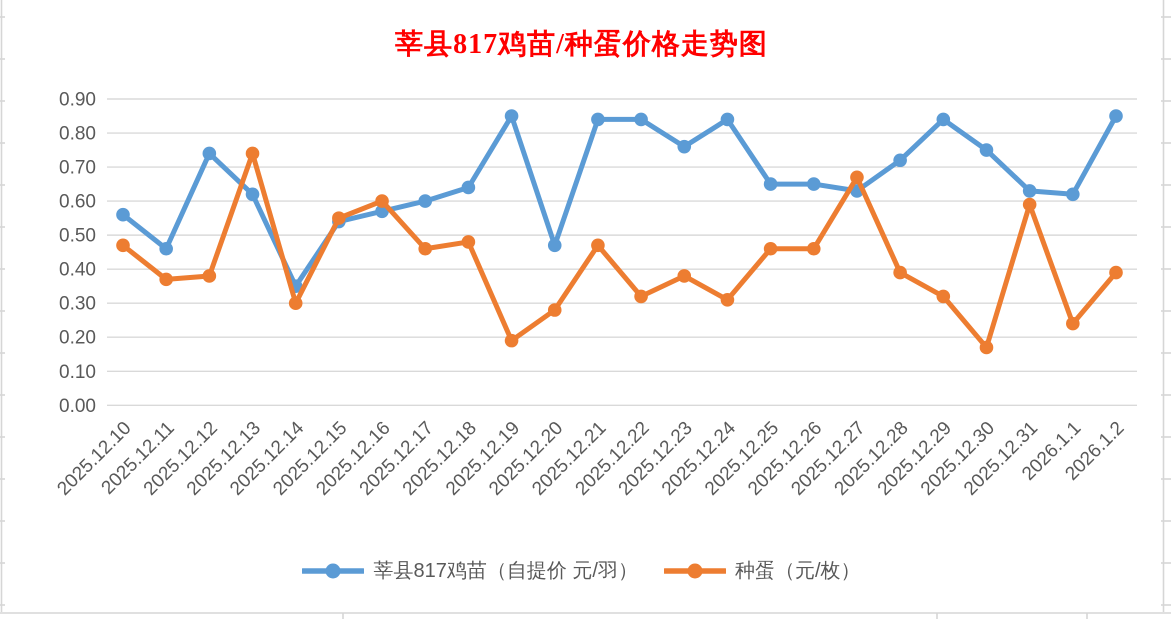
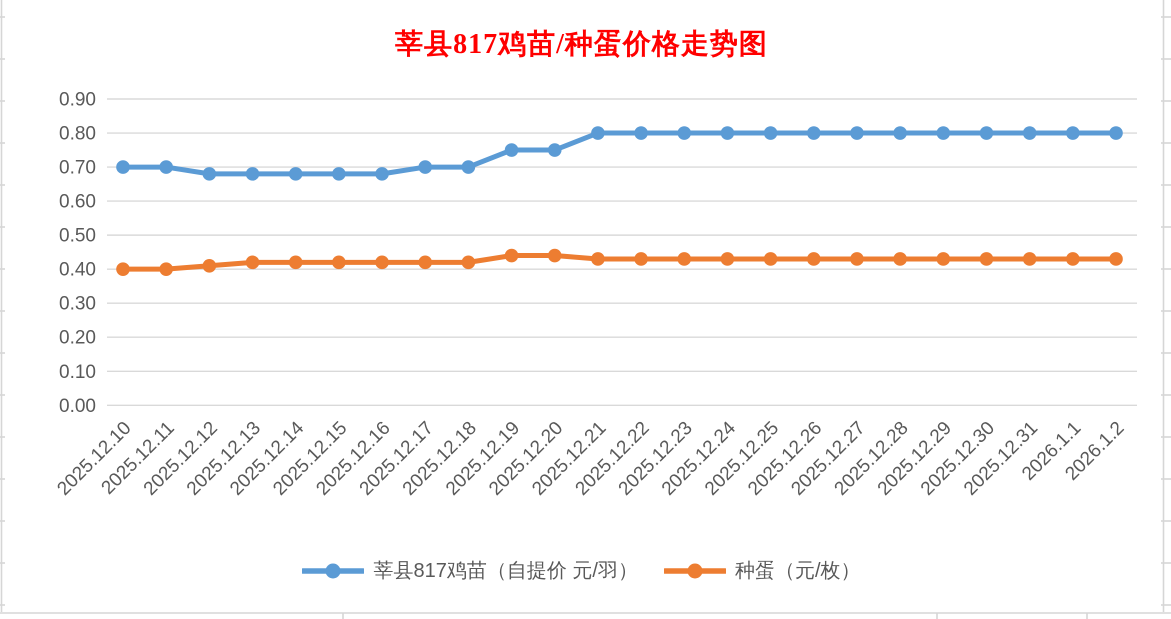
莘县817鸡苗（自提价 元/羽）/2025.12.10: 0.56 -> 0.70
种蛋（元/枚）/2025.12.10: 0.47 -> 0.40
莘县817鸡苗（自提价 元/羽）/2025.12.11: 0.46 -> 0.70
种蛋（元/枚）/2025.12.11: 0.37 -> 0.40
莘县817鸡苗（自提价 元/羽）/2025.12.12: 0.74 -> 0.68
种蛋（元/枚）/2025.12.12: 0.38 -> 0.41
莘县817鸡苗（自提价 元/羽）/2025.12.13: 0.62 -> 0.68
种蛋（元/枚）/2025.12.13: 0.74 -> 0.42
莘县817鸡苗（自提价 元/羽）/2025.12.14: 0.35 -> 0.68
种蛋（元/枚）/2025.12.14: 0.30 -> 0.42
莘县817鸡苗（自提价 元/羽）/2025.12.15: 0.54 -> 0.68
种蛋（元/枚）/2025.12.15: 0.55 -> 0.42
莘县817鸡苗（自提价 元/羽）/2025.12.16: 0.57 -> 0.68
种蛋（元/枚）/2025.12.16: 0.60 -> 0.42
莘县817鸡苗（自提价 元/羽）/2025.12.17: 0.60 -> 0.70
种蛋（元/枚）/2025.12.17: 0.46 -> 0.42
莘县817鸡苗（自提价 元/羽）/2025.12.18: 0.64 -> 0.70
种蛋（元/枚）/2025.12.18: 0.48 -> 0.42
莘县817鸡苗（自提价 元/羽）/2025.12.19: 0.85 -> 0.75
种蛋（元/枚）/2025.12.19: 0.19 -> 0.44
莘县817鸡苗（自提价 元/羽）/2025.12.20: 0.47 -> 0.75
种蛋（元/枚）/2025.12.20: 0.28 -> 0.44
莘县817鸡苗（自提价 元/羽）/2025.12.21: 0.84 -> 0.80
种蛋（元/枚）/2025.12.21: 0.47 -> 0.43
莘县817鸡苗（自提价 元/羽）/2025.12.22: 0.84 -> 0.80
种蛋（元/枚）/2025.12.22: 0.32 -> 0.43
莘县817鸡苗（自提价 元/羽）/2025.12.23: 0.76 -> 0.80
种蛋（元/枚）/2025.12.23: 0.38 -> 0.43
莘县817鸡苗（自提价 元/羽）/2025.12.24: 0.84 -> 0.80
种蛋（元/枚）/2025.12.24: 0.31 -> 0.43
莘县817鸡苗（自提价 元/羽）/2025.12.25: 0.65 -> 0.80
种蛋（元/枚）/2025.12.25: 0.46 -> 0.43
莘县817鸡苗（自提价 元/羽）/2025.12.26: 0.65 -> 0.80
种蛋（元/枚）/2025.12.26: 0.46 -> 0.43
莘县817鸡苗（自提价 元/羽）/2025.12.27: 0.63 -> 0.80
种蛋（元/枚）/2025.12.27: 0.67 -> 0.43
莘县817鸡苗（自提价 元/羽）/2025.12.28: 0.72 -> 0.80
种蛋（元/枚）/2025.12.28: 0.39 -> 0.43
莘县817鸡苗（自提价 元/羽）/2025.12.29: 0.84 -> 0.80
种蛋（元/枚）/2025.12.29: 0.32 -> 0.43
莘县817鸡苗（自提价 元/羽）/2025.12.30: 0.75 -> 0.80
种蛋（元/枚）/2025.12.30: 0.17 -> 0.43
莘县817鸡苗（自提价 元/羽）/2025.12.31: 0.63 -> 0.80
种蛋（元/枚）/2025.12.31: 0.59 -> 0.43
莘县817鸡苗（自提价 元/羽）/2026.1.1: 0.62 -> 0.80
种蛋（元/枚）/2026.1.1: 0.24 -> 0.43
莘县817鸡苗（自提价 元/羽）/2026.1.2: 0.85 -> 0.80
种蛋（元/枚）/2026.1.2: 0.39 -> 0.43
